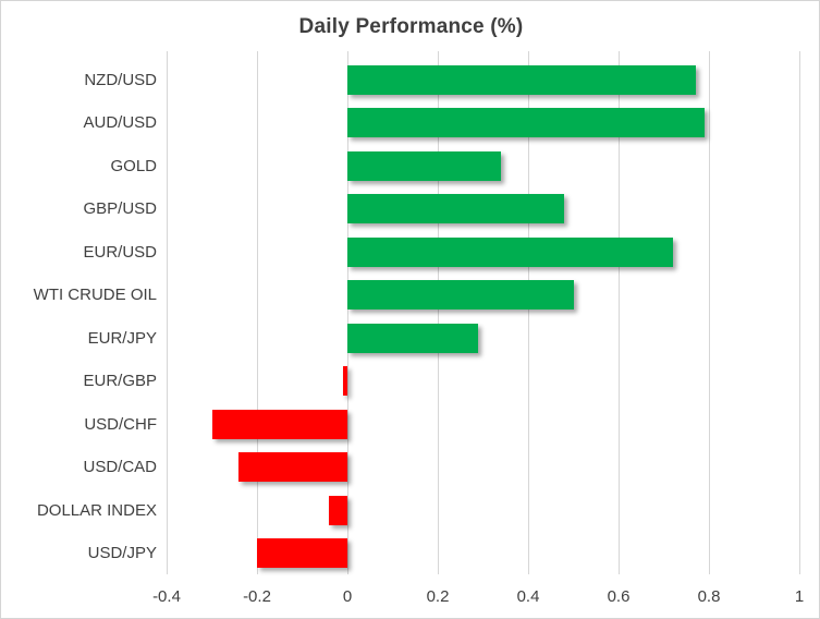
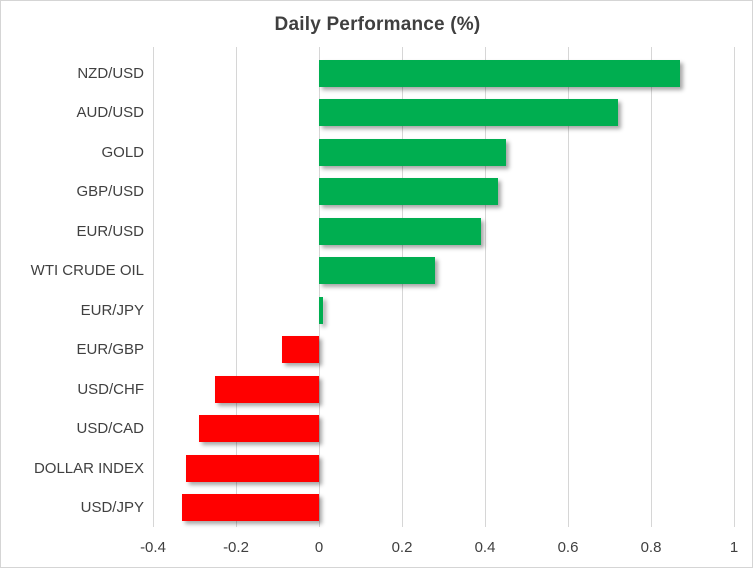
NZD/USD: 0.77 -> 0.87
AUD/USD: 0.79 -> 0.72
GOLD: 0.34 -> 0.45
GBP/USD: 0.48 -> 0.43
EUR/USD: 0.72 -> 0.39
WTI CRUDE OIL: 0.50 -> 0.28
EUR/JPY: 0.29 -> 0.01
EUR/GBP: -0.01 -> -0.09
USD/CHF: -0.30 -> -0.25
USD/CAD: -0.24 -> -0.29
DOLLAR INDEX: -0.04 -> -0.32
USD/JPY: -0.20 -> -0.33
